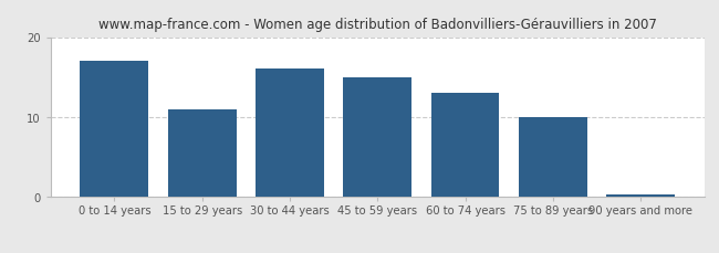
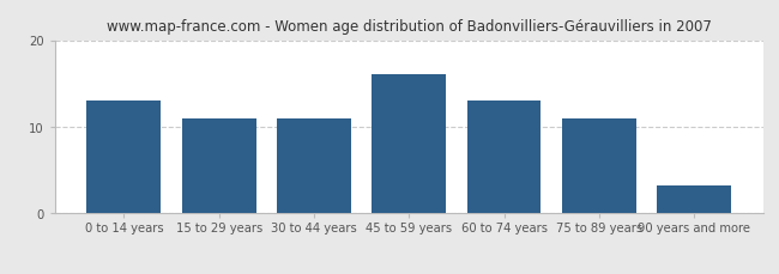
0 to 14 years: 17.0 -> 13.0
30 to 44 years: 16.0 -> 11.0
45 to 59 years: 15.0 -> 16.0
75 to 89 years: 10.0 -> 11.0
90 years and more: 0.3 -> 3.2
